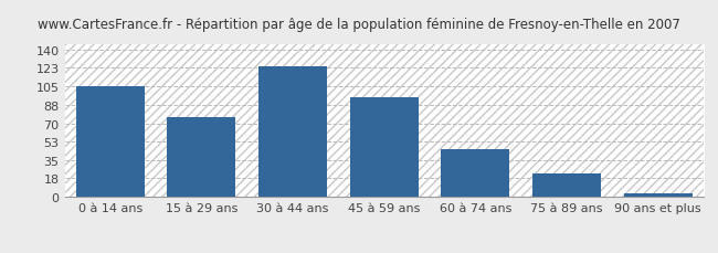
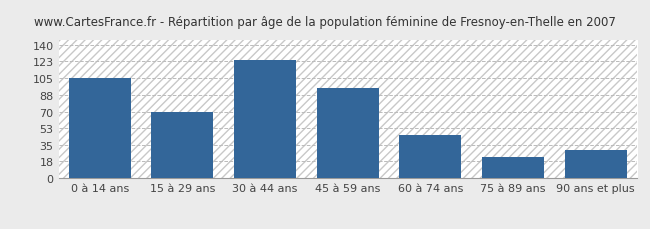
15 à 29 ans: 76 -> 70
90 ans et plus: 4 -> 30
